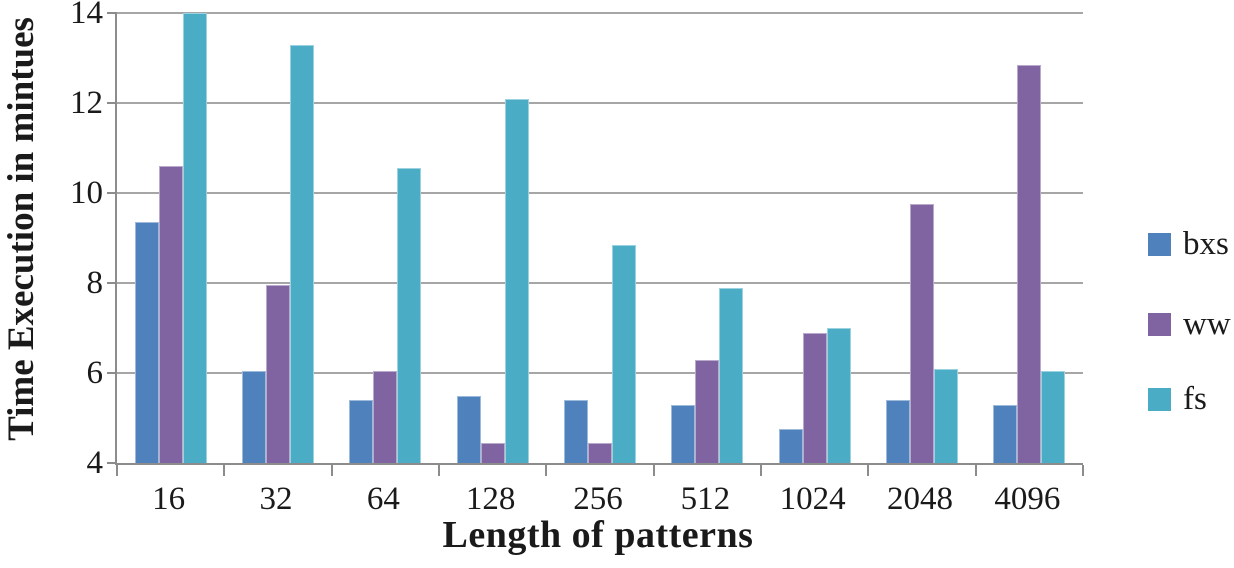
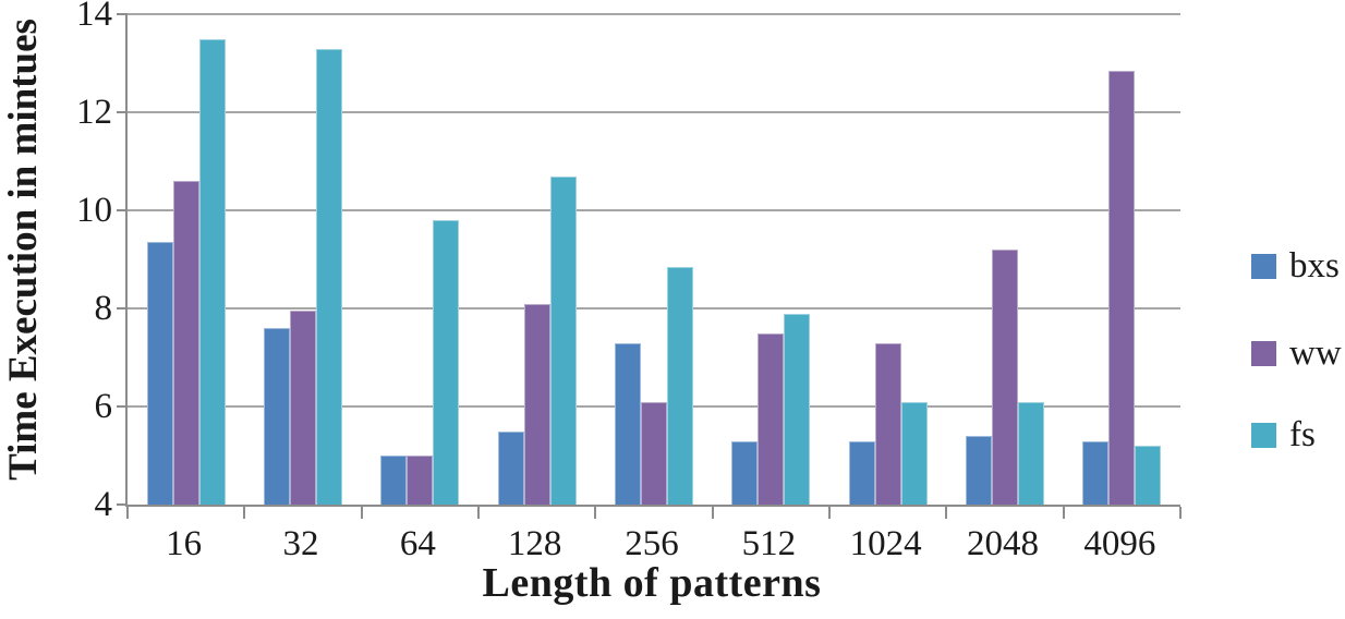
fs/16: 14.0 -> 13.5
bxs/32: 6.0 -> 7.6
bxs/64: 5.4 -> 5.0
ww/64: 6.0 -> 5.0
fs/64: 10.6 -> 9.8
ww/128: 4.5 -> 8.1
fs/128: 12.1 -> 10.7
bxs/256: 5.4 -> 7.3
ww/256: 4.5 -> 6.1
ww/512: 6.3 -> 7.5
bxs/1024: 4.8 -> 5.3
ww/1024: 6.9 -> 7.3
fs/1024: 7.0 -> 6.1
ww/2048: 9.8 -> 9.2
fs/4096: 6.0 -> 5.2
